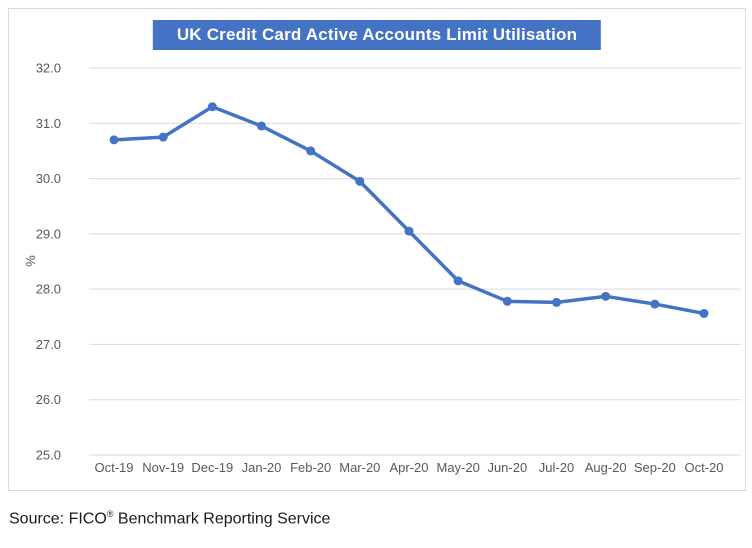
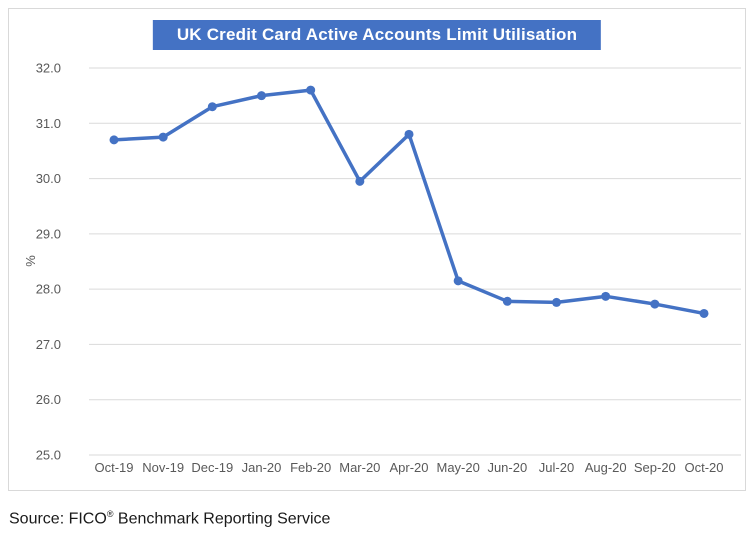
Jan-20: 30.9 -> 31.5
Feb-20: 30.5 -> 31.6
Apr-20: 29.1 -> 30.8
